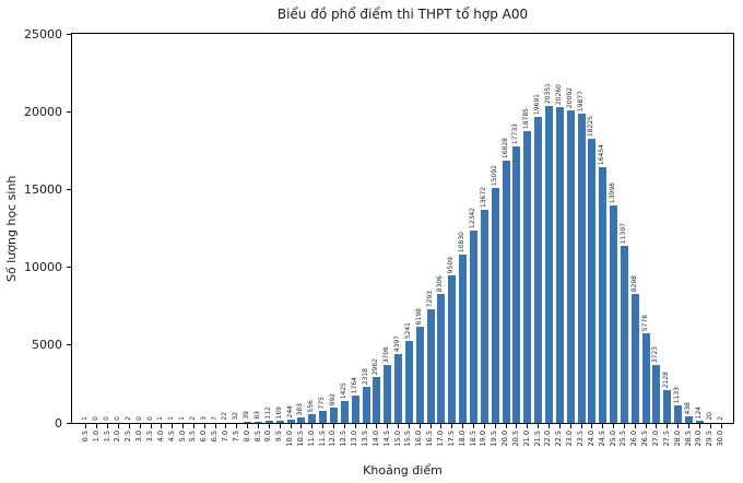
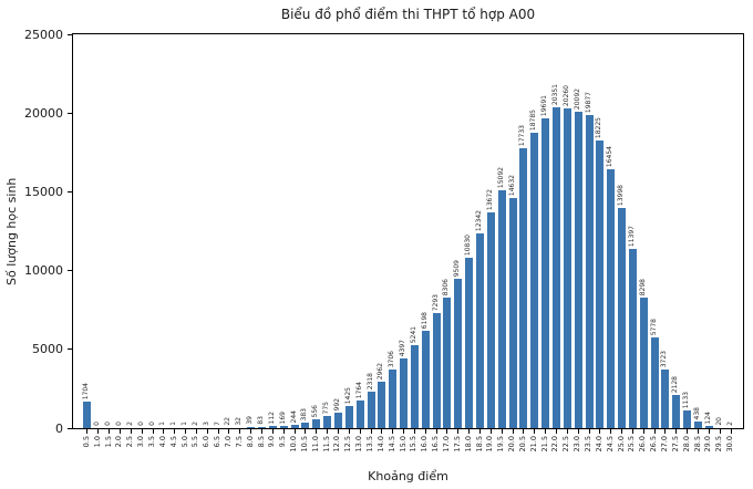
0.5: 1 -> 1704
20.0: 16828 -> 14632
